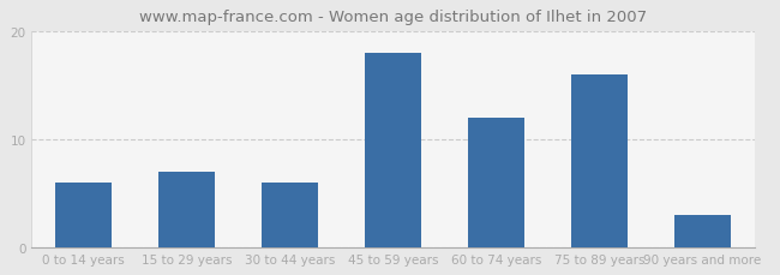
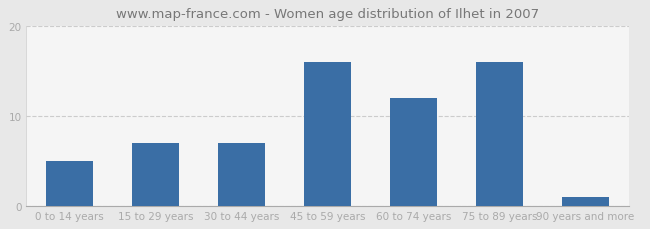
0 to 14 years: 6 -> 5
30 to 44 years: 6 -> 7
45 to 59 years: 18 -> 16
90 years and more: 3 -> 1
